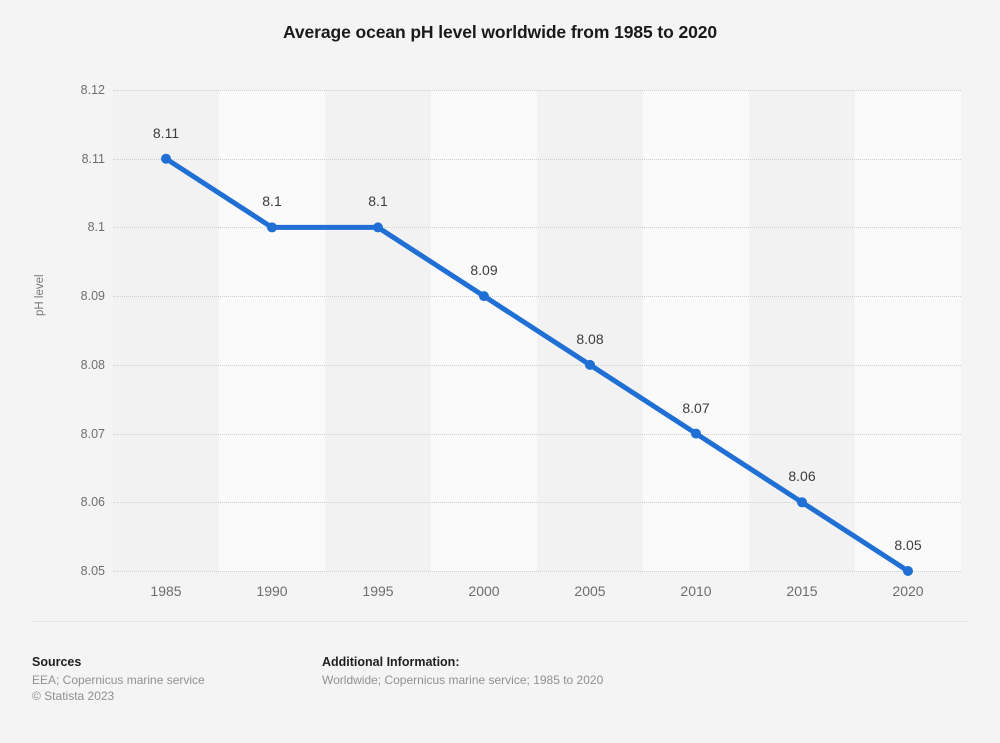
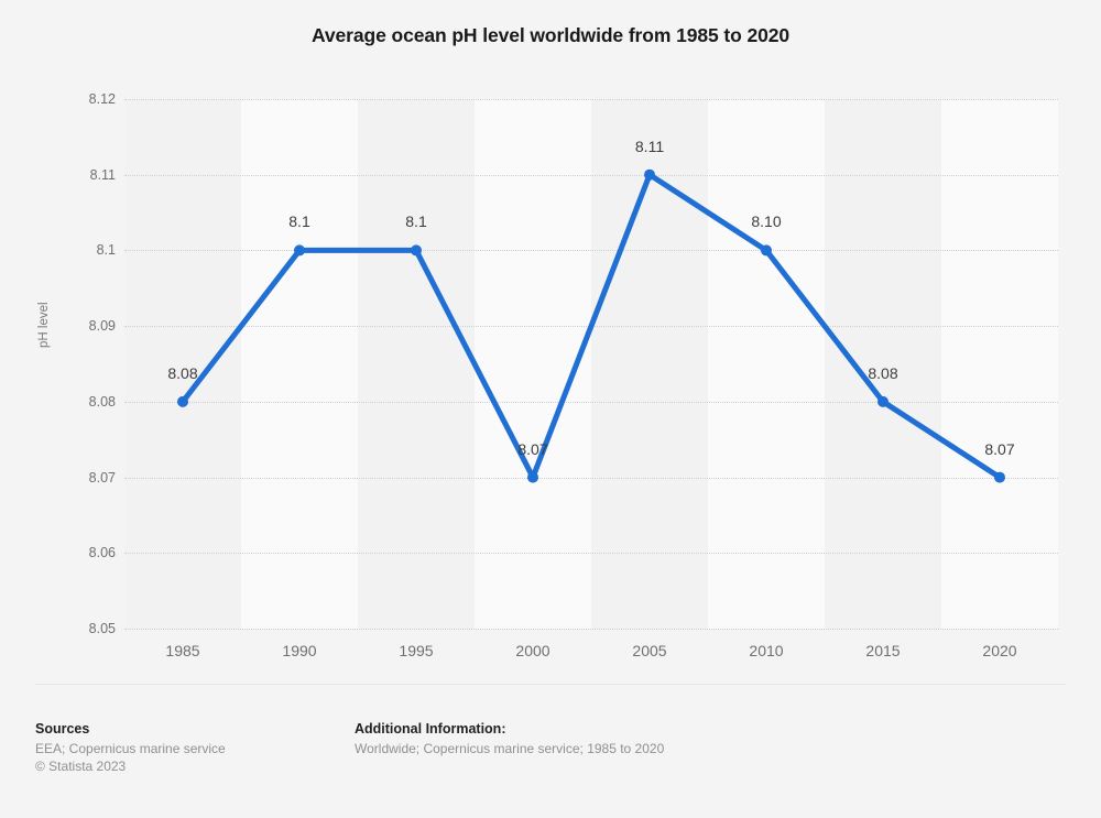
1985: 8.11 -> 8.08
2000: 8.09 -> 8.07
2005: 8.08 -> 8.11
2010: 8.07 -> 8.10
2015: 8.06 -> 8.08
2020: 8.05 -> 8.07
